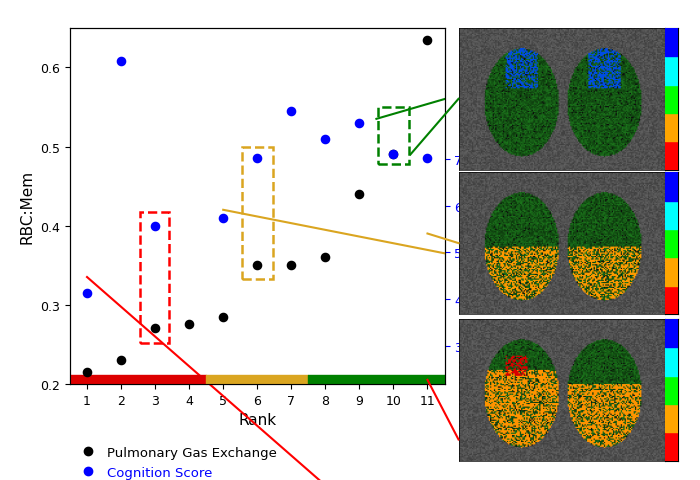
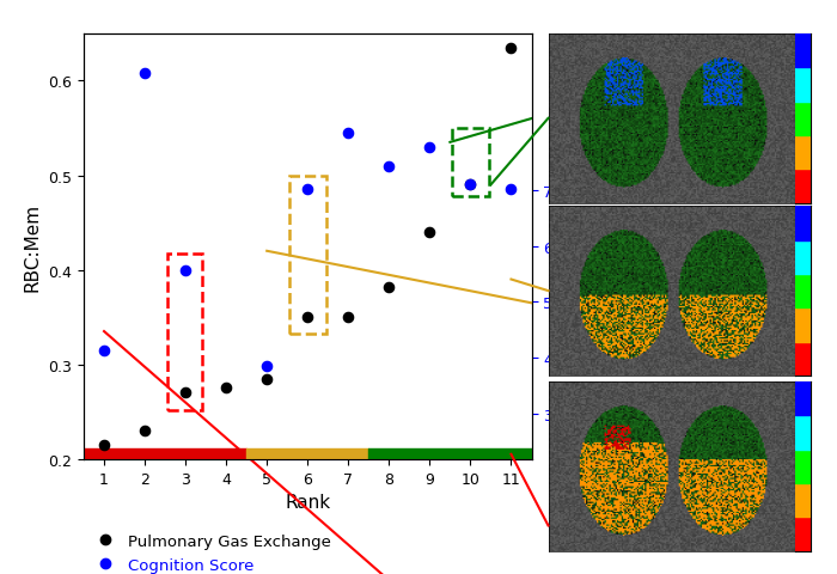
Cognition Score/5: 0.410 -> 0.298
Pulmonary Gas Exchange/8: 0.360 -> 0.382
